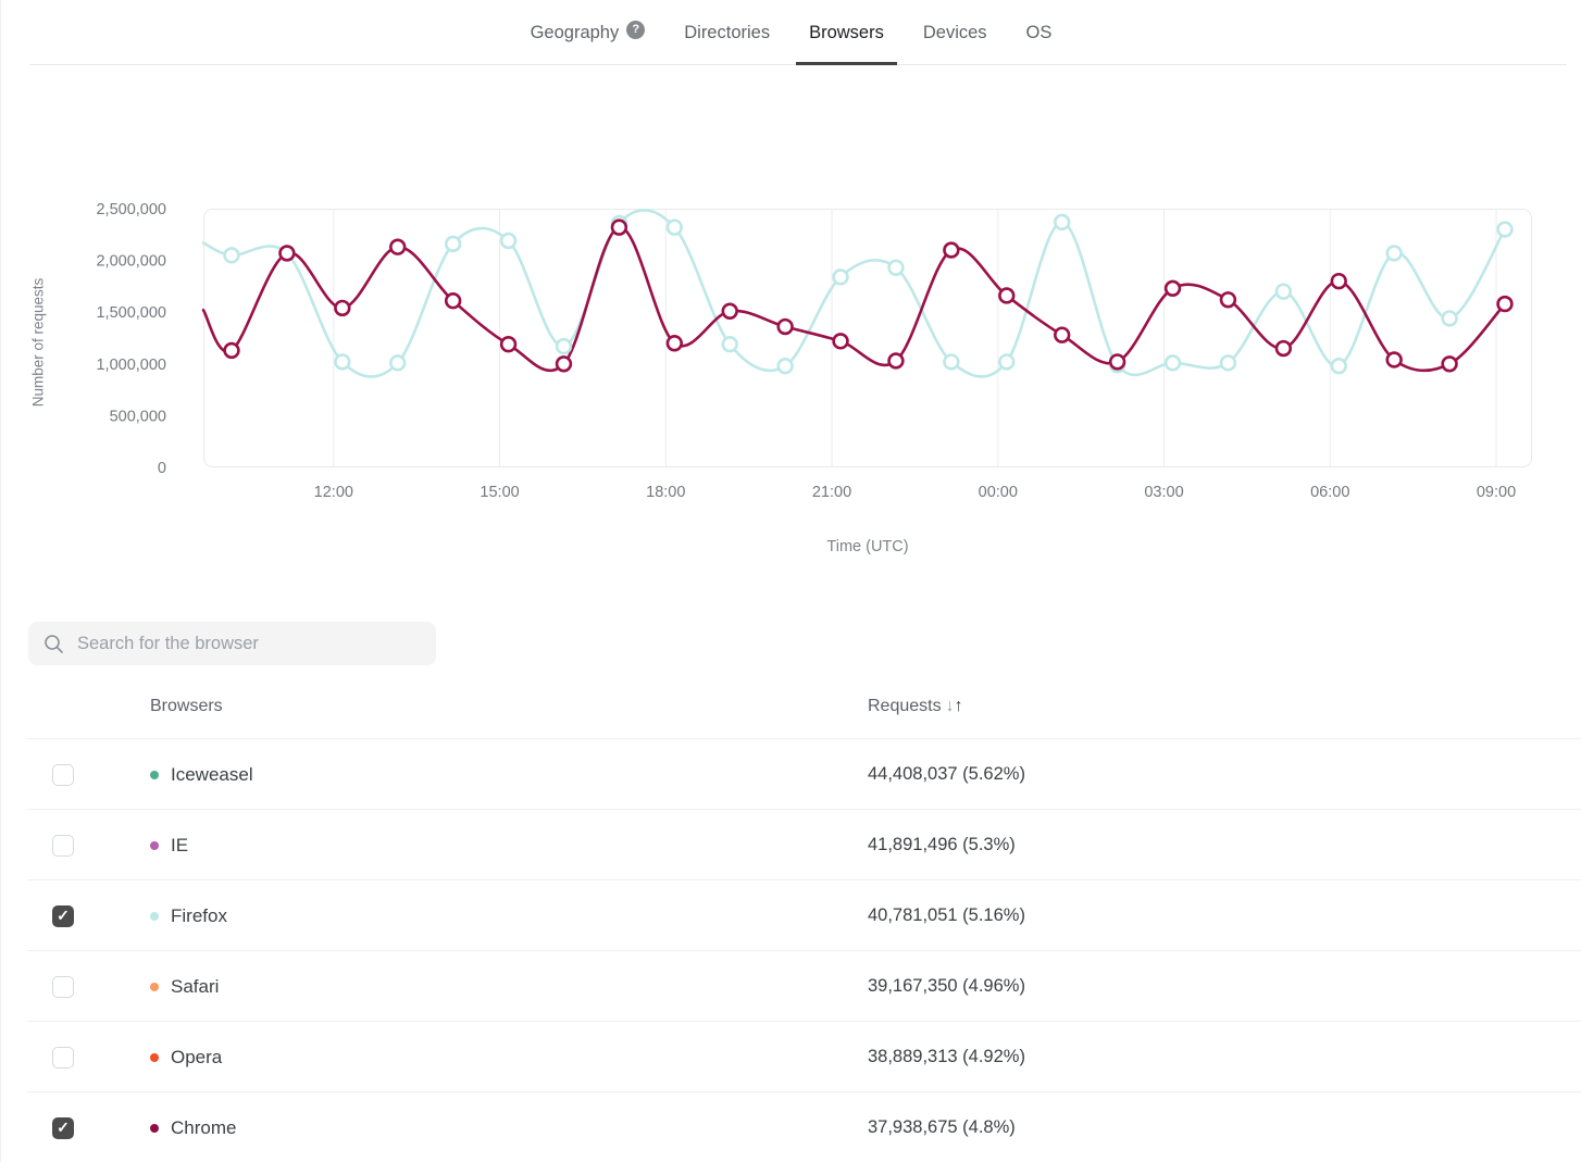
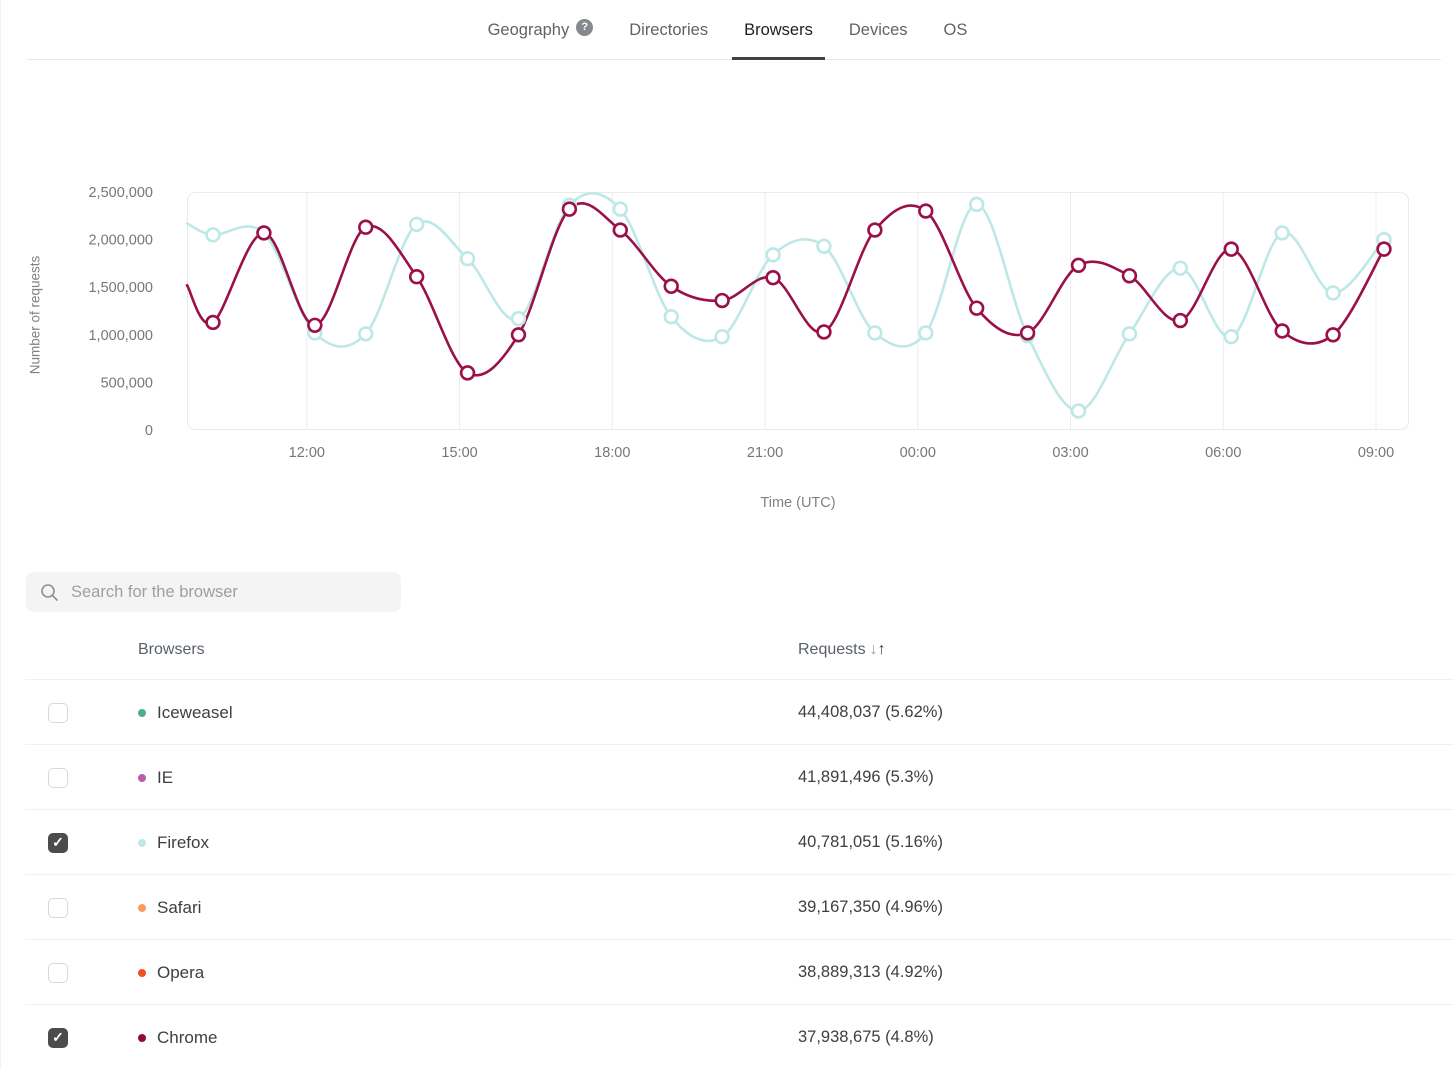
Chrome/12:00: 1500000 -> 1100000
Firefox/15:00: 2200000 -> 1800000
Chrome/15:00: 1200000 -> 600000
Chrome/18:00: 1200000 -> 2100000
Chrome/21:00: 1200000 -> 1600000
Chrome/00:00: 1700000 -> 2300000
Firefox/03:00: 1000000 -> 200000
Chrome/06:00: 1800000 -> 1900000
Firefox/09:00: 2300000 -> 2000000
Chrome/09:00: 1600000 -> 1900000
